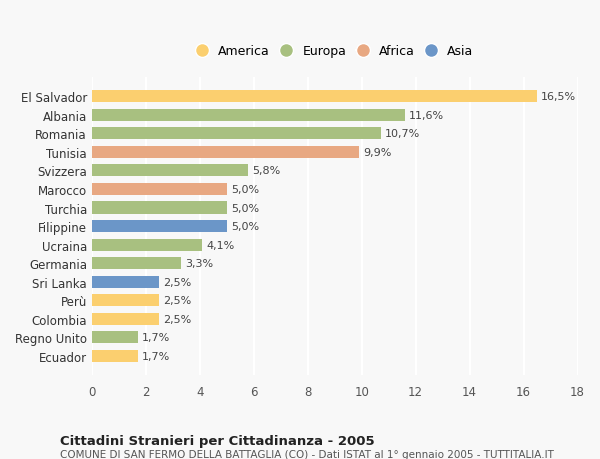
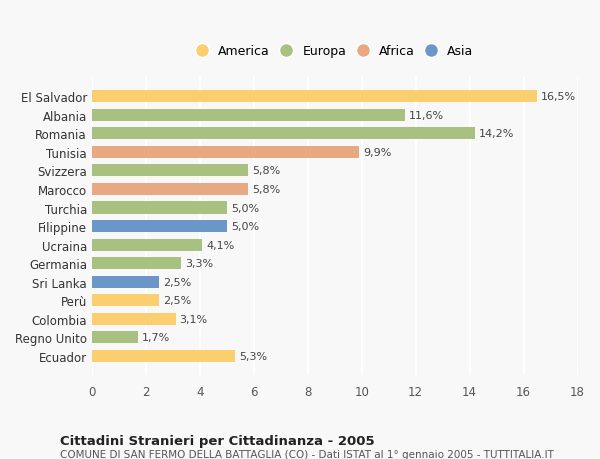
Romania: 10,7% -> 14,2%
Marocco: 5,0% -> 5,8%
Colombia: 2,5% -> 3,1%
Ecuador: 1,7% -> 5,3%
